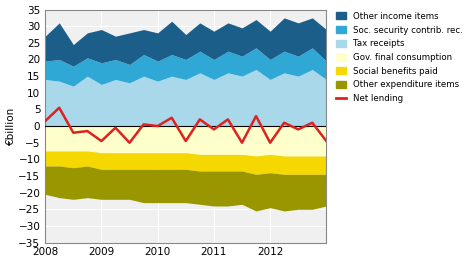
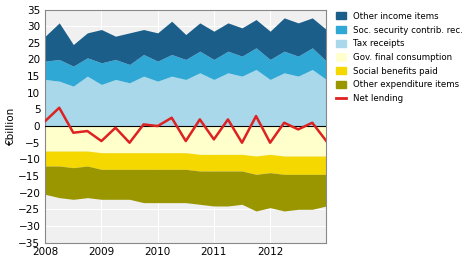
Net lending/2011: -1.0 -> -4.0
